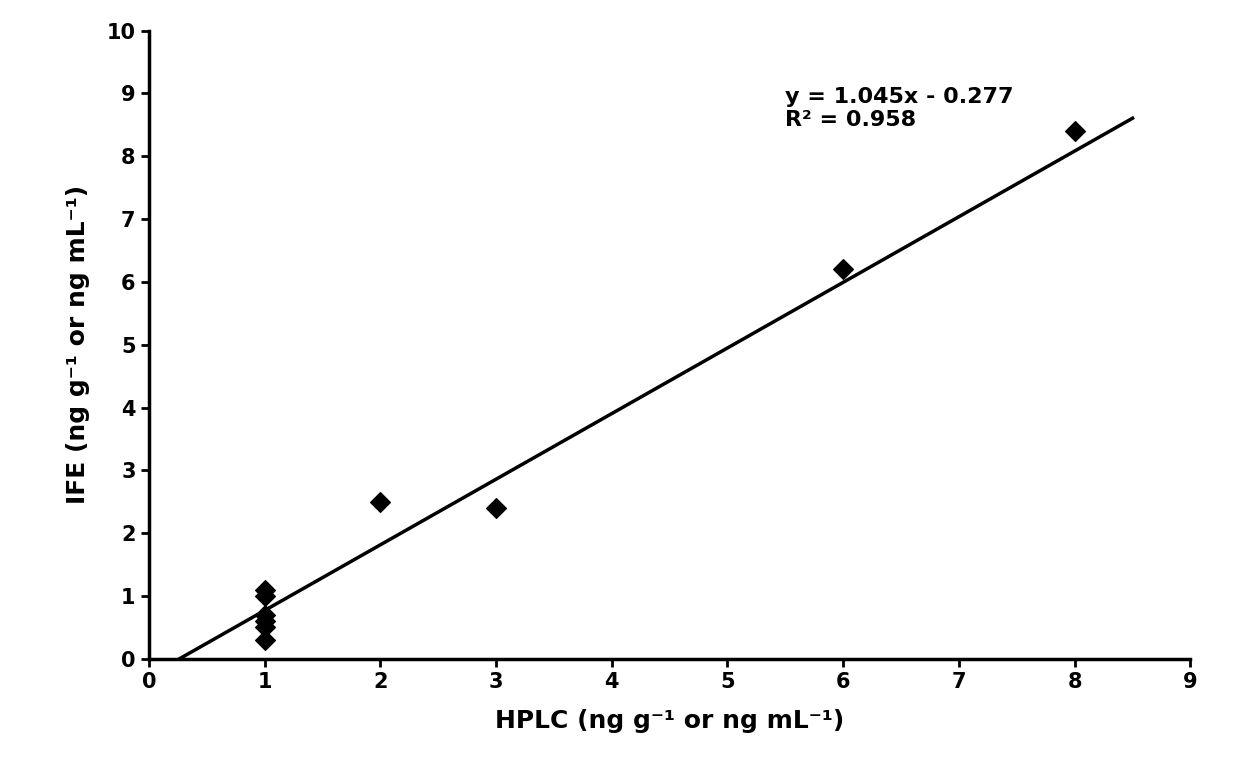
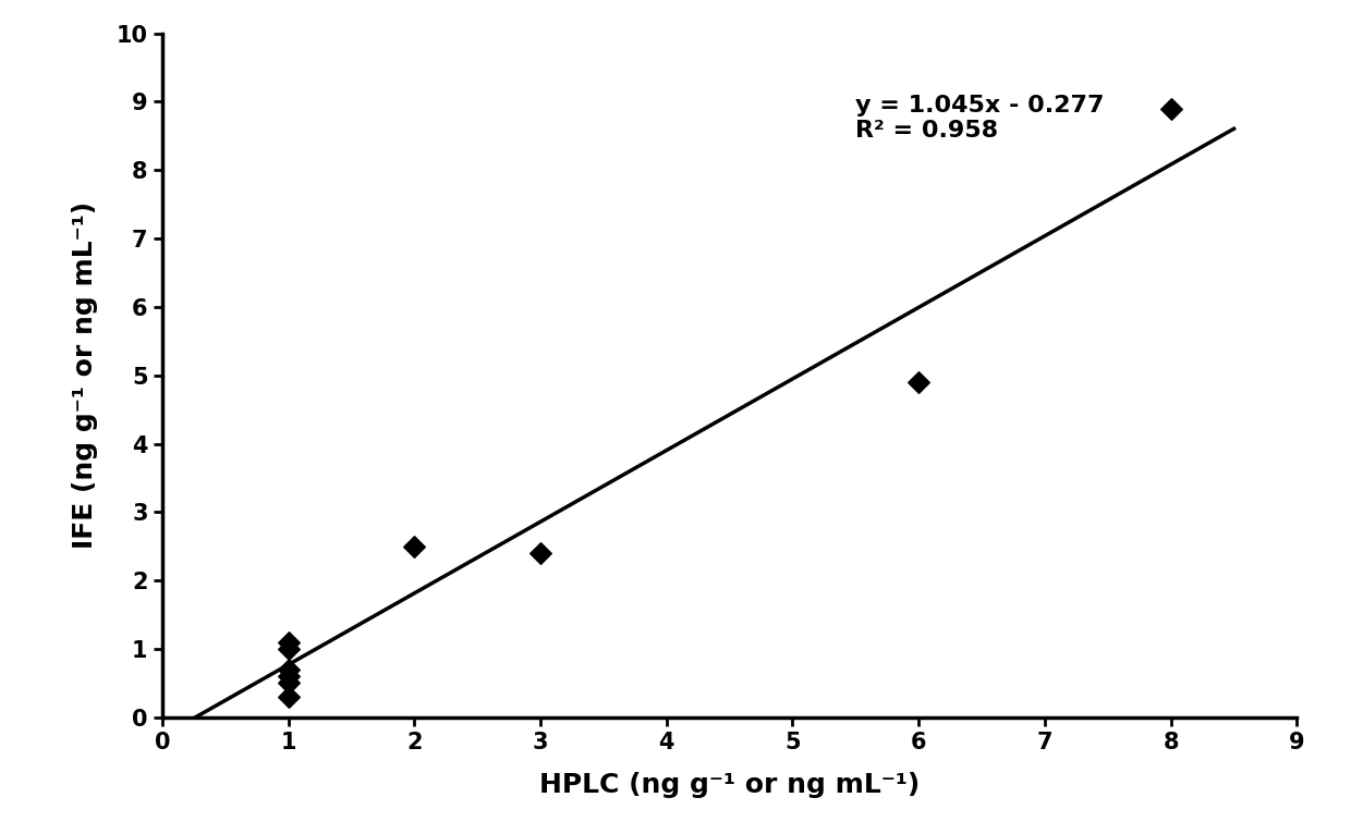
6: 6.2 -> 4.9
8: 8.4 -> 8.9
